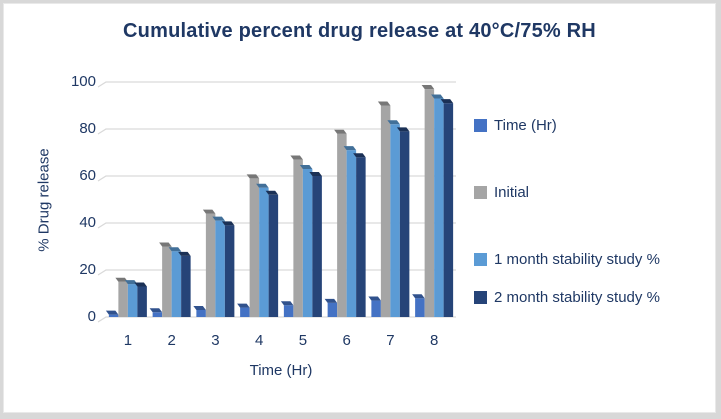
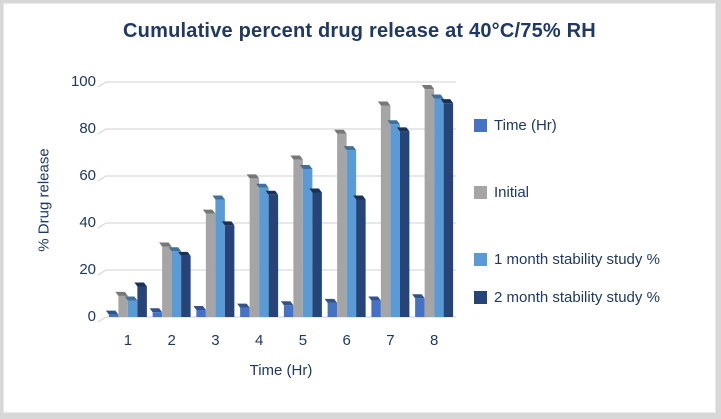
Initial/1: 15 -> 9
1 month stability study %/1: 14 -> 7
1 month stability study %/3: 41 -> 50
2 month stability study %/5: 60 -> 53
2 month stability study %/6: 68 -> 50
